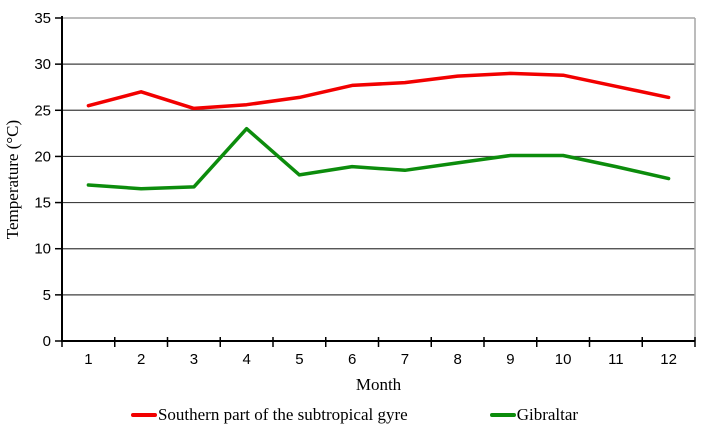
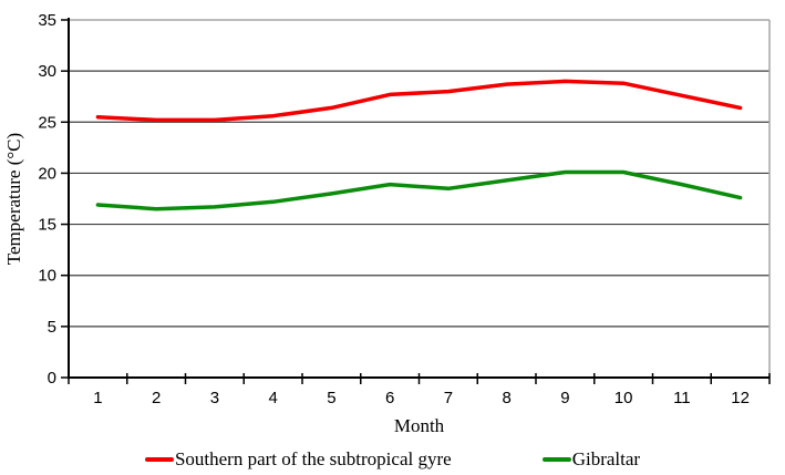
Southern part of the subtropical gyre/2: 27 -> 25
Gibraltar/4: 23 -> 17
